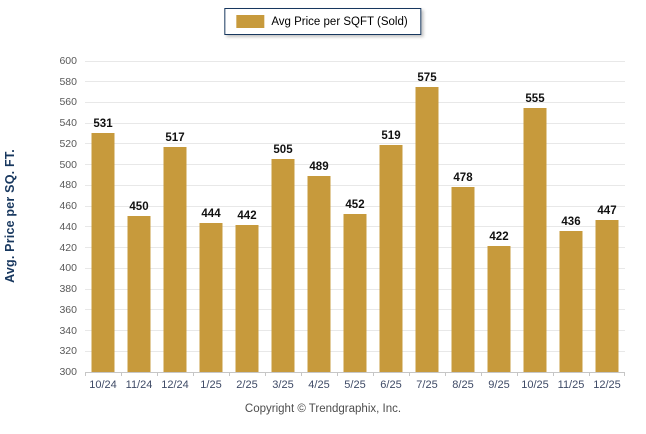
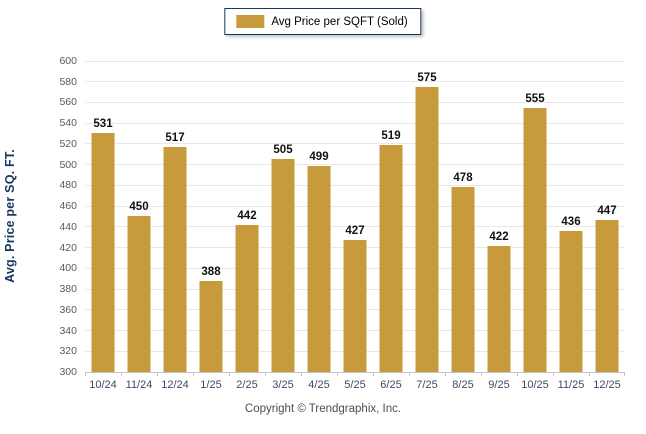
1/25: 444 -> 388
4/25: 489 -> 499
5/25: 452 -> 427
